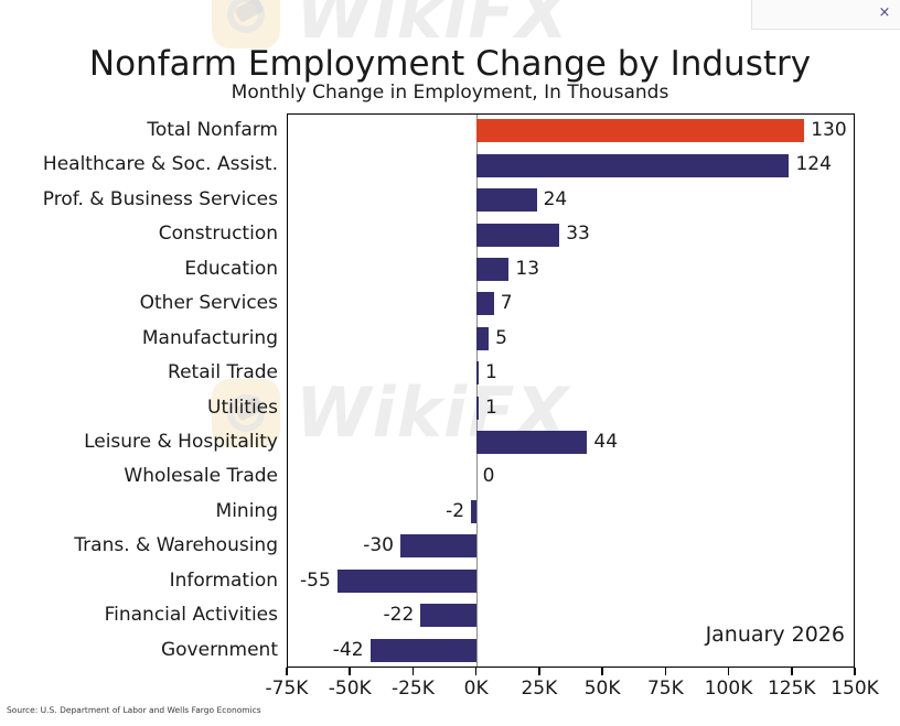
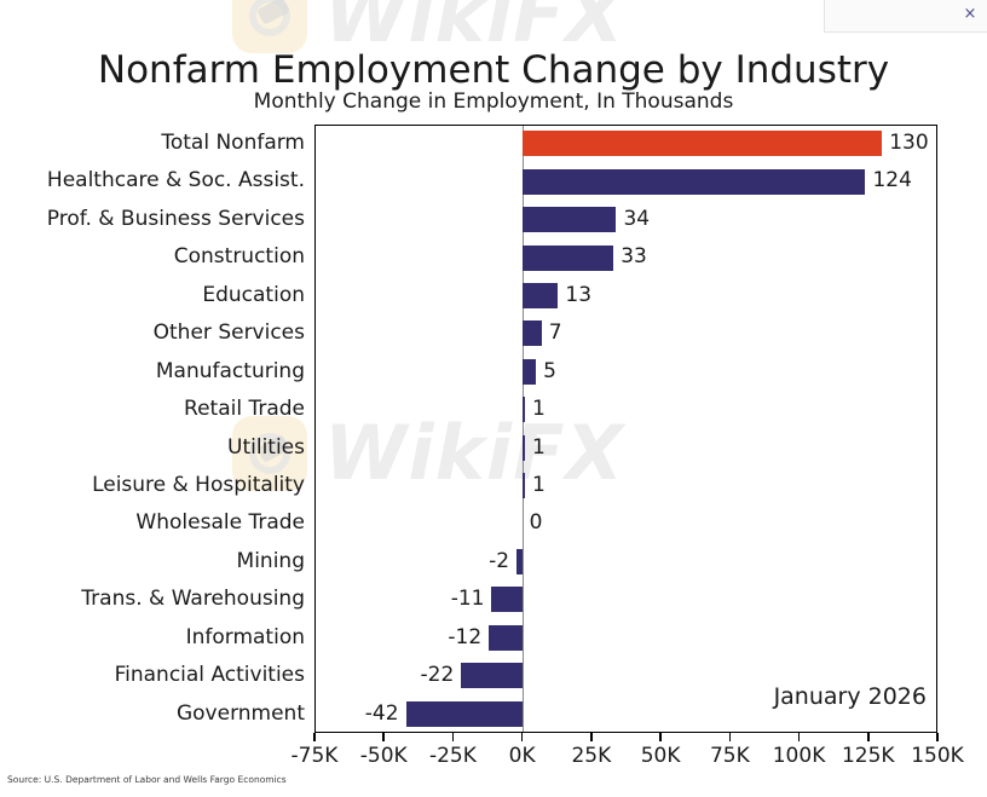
Prof. & Business Services: 24 -> 34
Leisure & Hospitality: 44 -> 1
Trans. & Warehousing: -30 -> -11
Information: -55 -> -12
